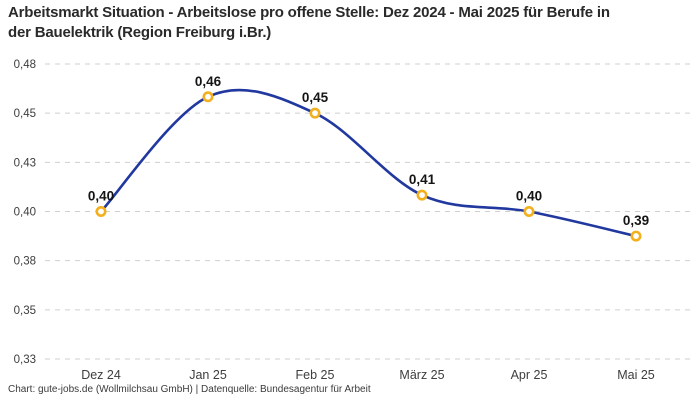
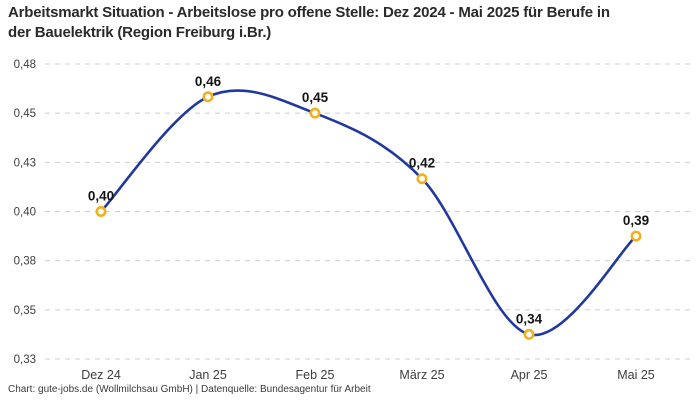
März 25: 0,41 -> 0,42
Apr 25: 0,40 -> 0,34
